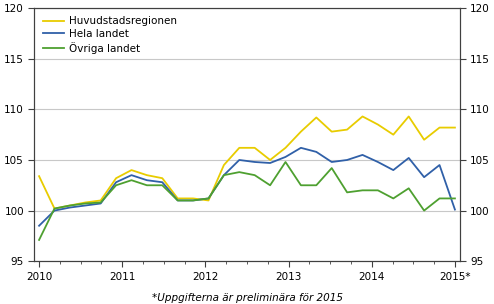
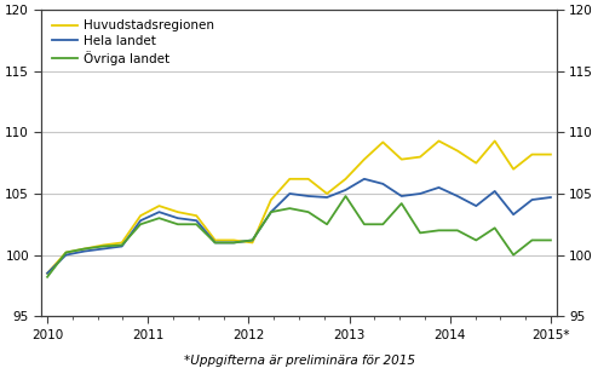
Huvudstadsregionen/2010: 103.4 -> 98.5
Övriga landet/2010: 97.1 -> 98.2
Hela landet/2015*: 100.1 -> 104.7
